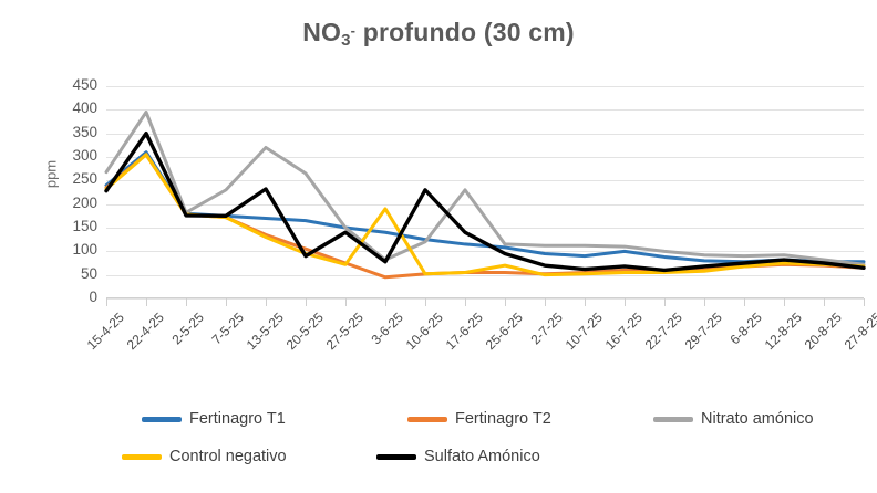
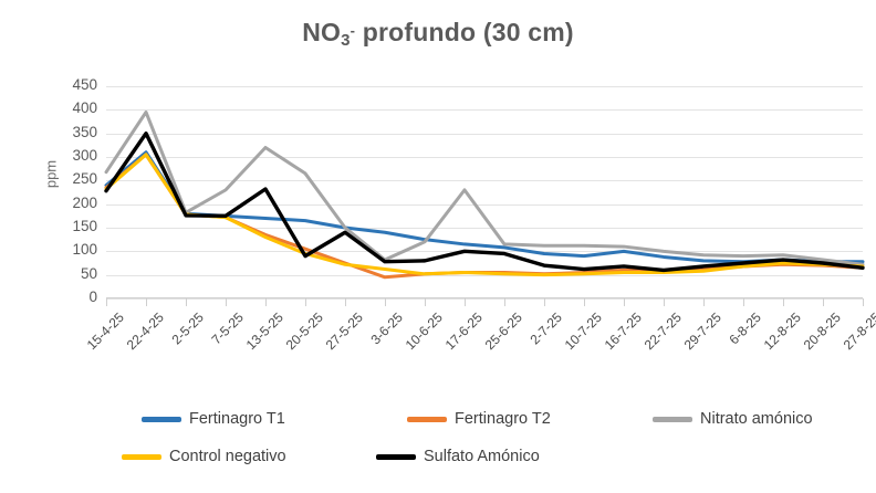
Control negativo/3-6-25: 190 -> 60
Sulfato Amónico/10-6-25: 230 -> 80
Sulfato Amónico/17-6-25: 140 -> 100
Control negativo/25-6-25: 70 -> 50
